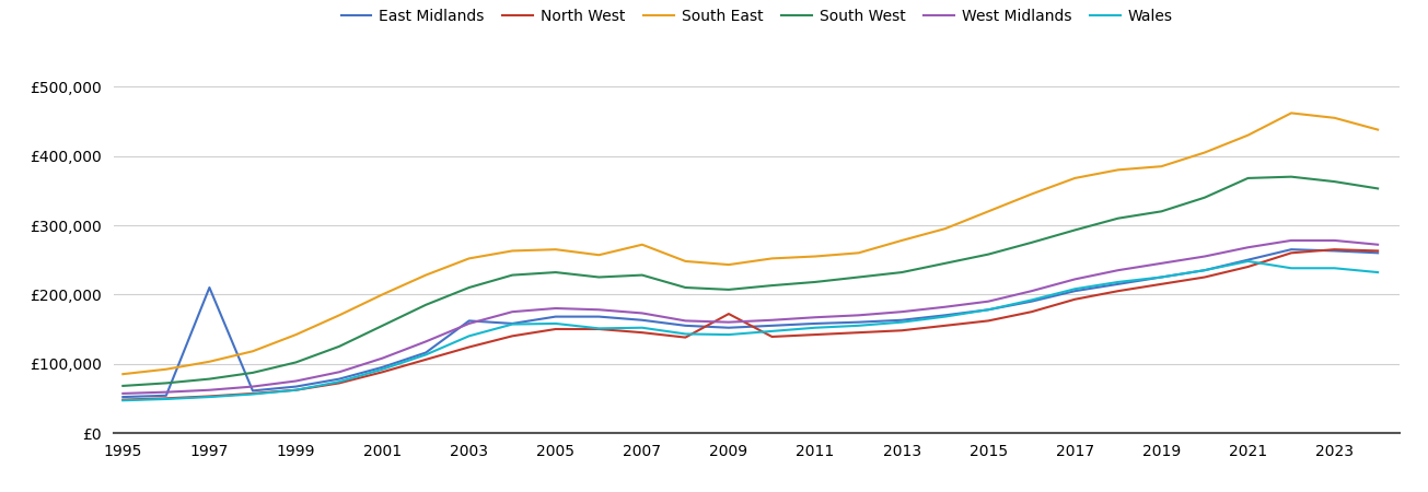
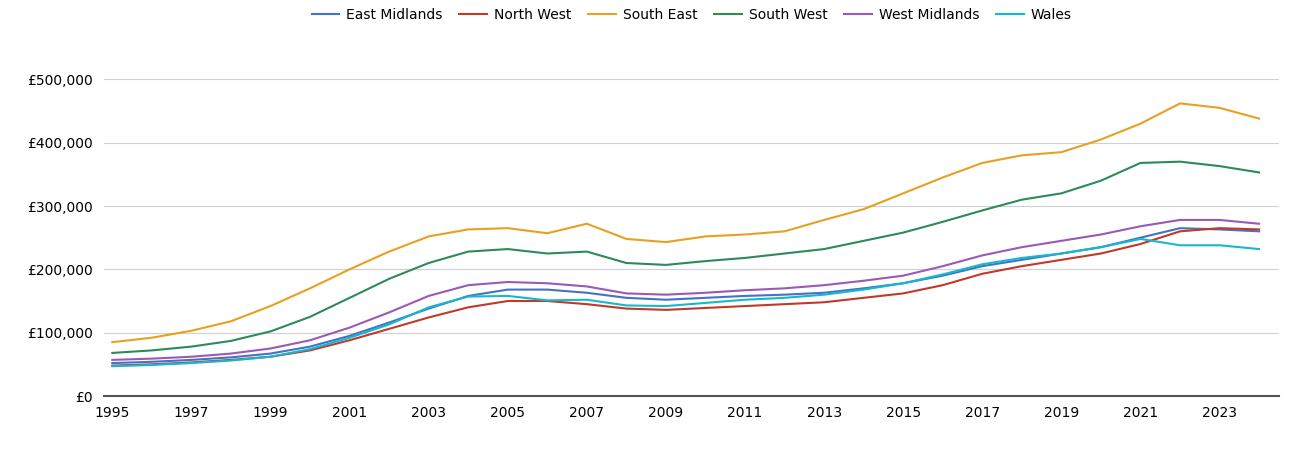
East Midlands/1997: £210,000 -> £57,000
East Midlands/2003: £162,000 -> £138,000
North West/2009: £172,000 -> £136,000
